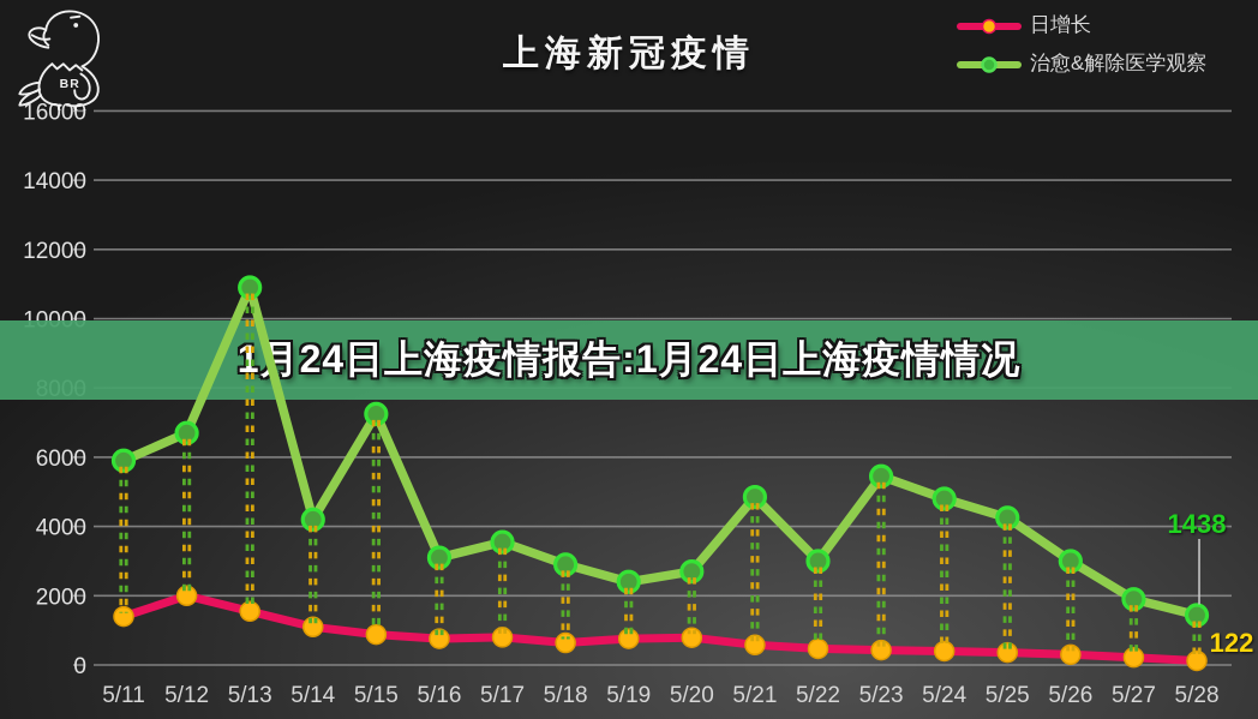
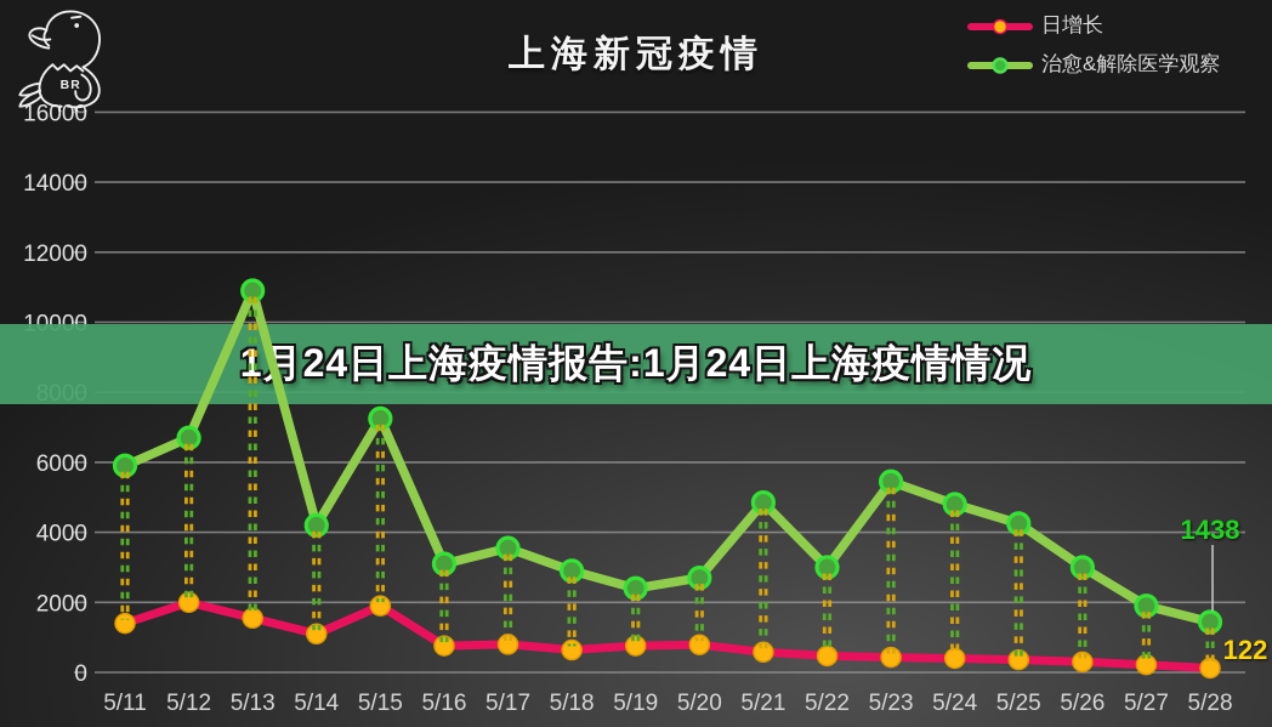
日增长/5/15: 900 -> 1900
